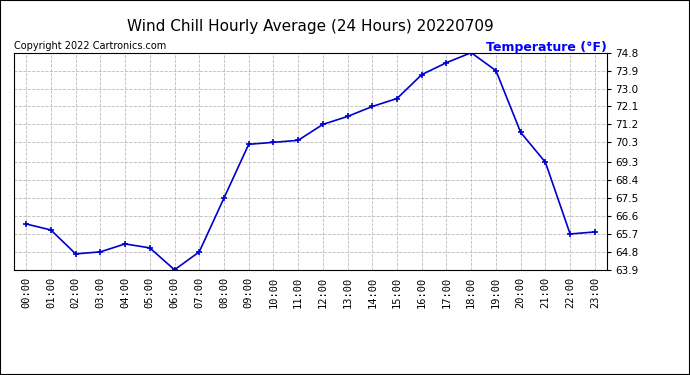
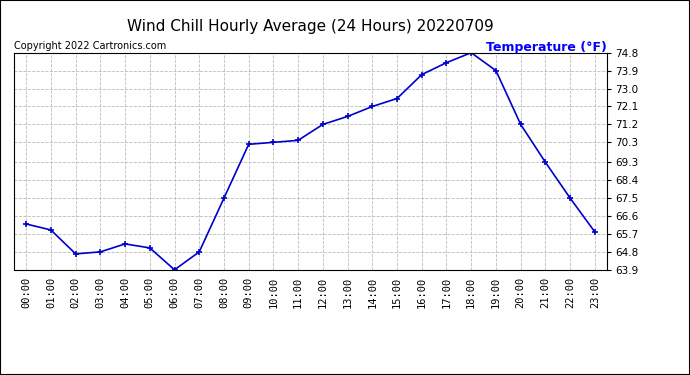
20:00: 70.8 -> 71.2
22:00: 65.7 -> 67.5
